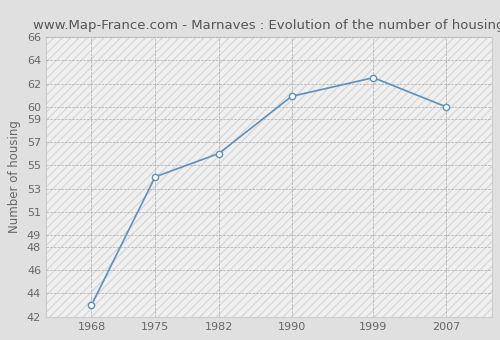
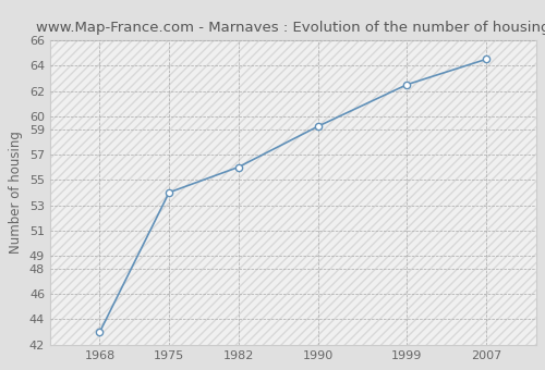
1990: 60.9 -> 59.2
2007: 60.0 -> 64.5
